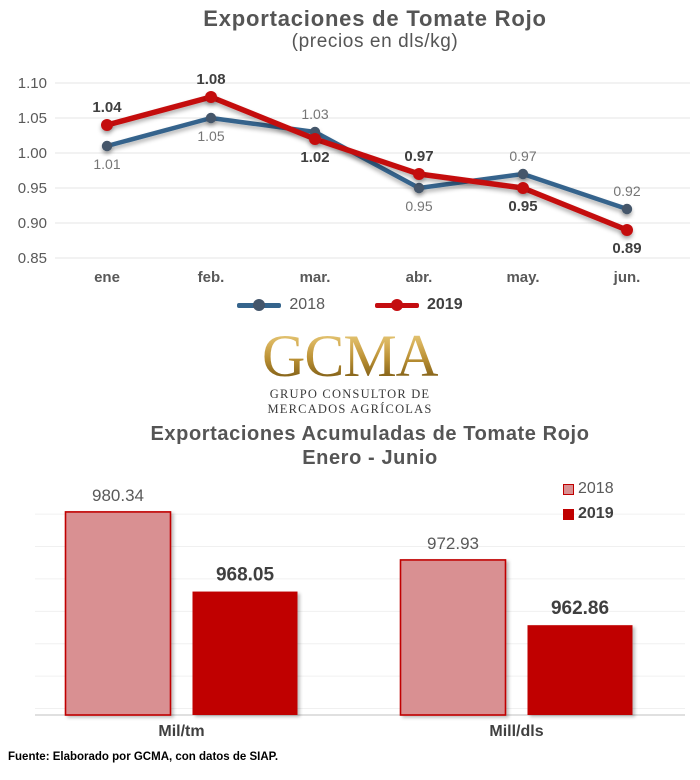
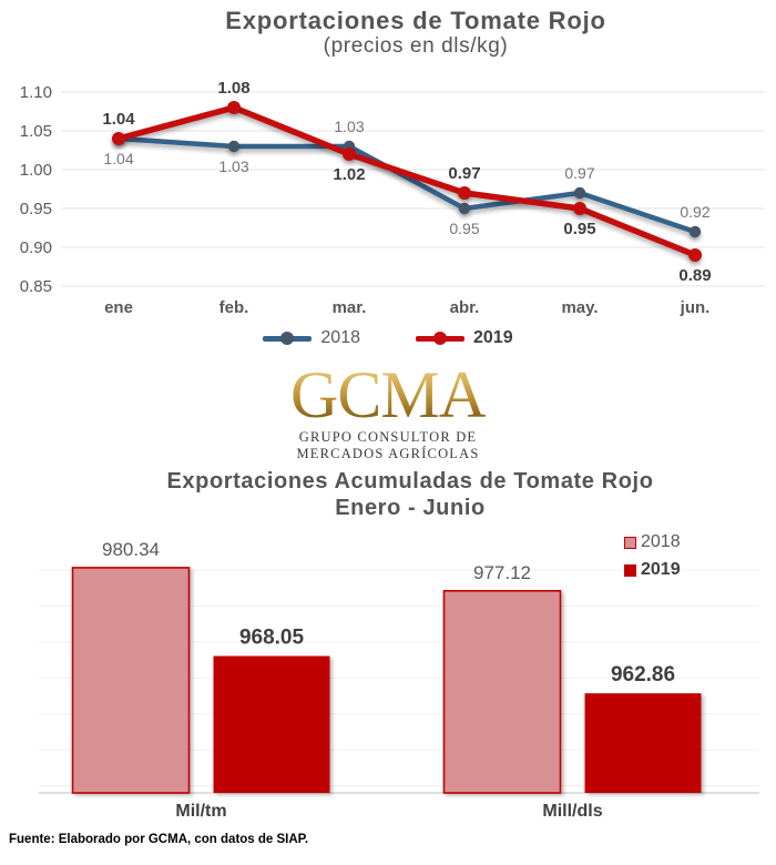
Exportaciones de Tomate Rojo/2018/ene: 1.01 -> 1.04
Exportaciones de Tomate Rojo/2018/feb.: 1.05 -> 1.03
Exportaciones Acumuladas de Tomate Rojo/2018/Mill/dls: 972.93 -> 977.12
